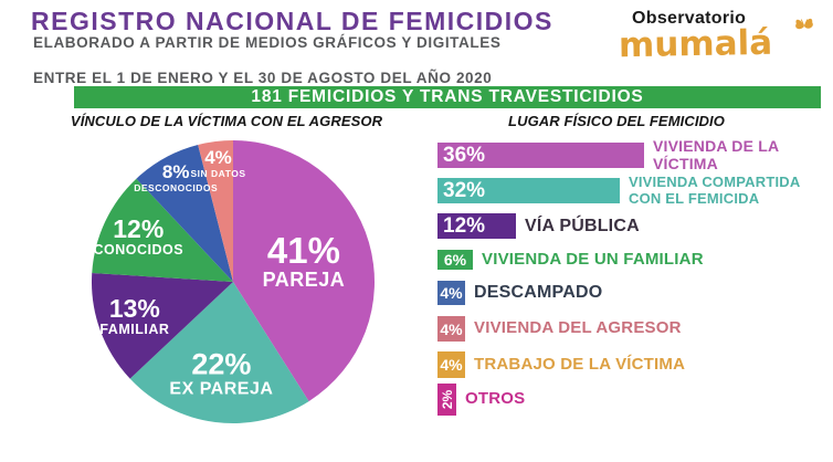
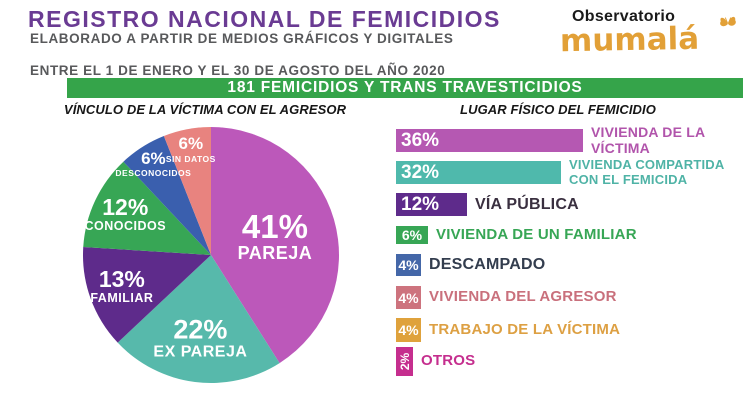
VÍNCULO DE LA VÍCTIMA CON EL AGRESOR/DESCONOCIDOS: 8% -> 6%
VÍNCULO DE LA VÍCTIMA CON EL AGRESOR/SIN DATOS: 4% -> 6%
